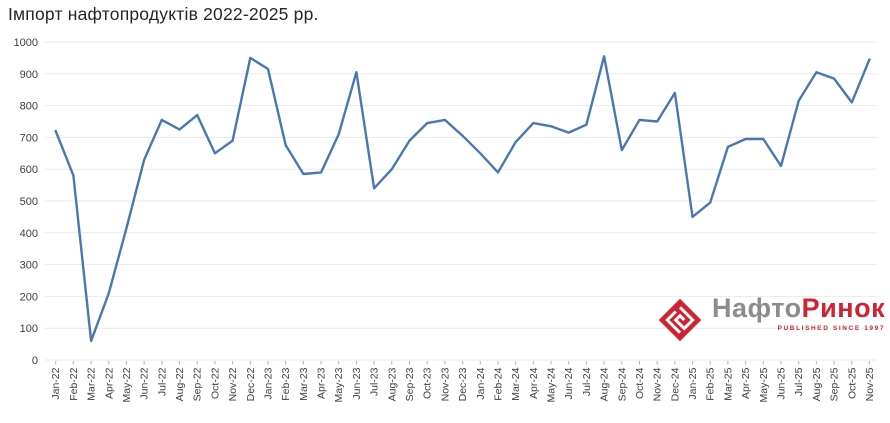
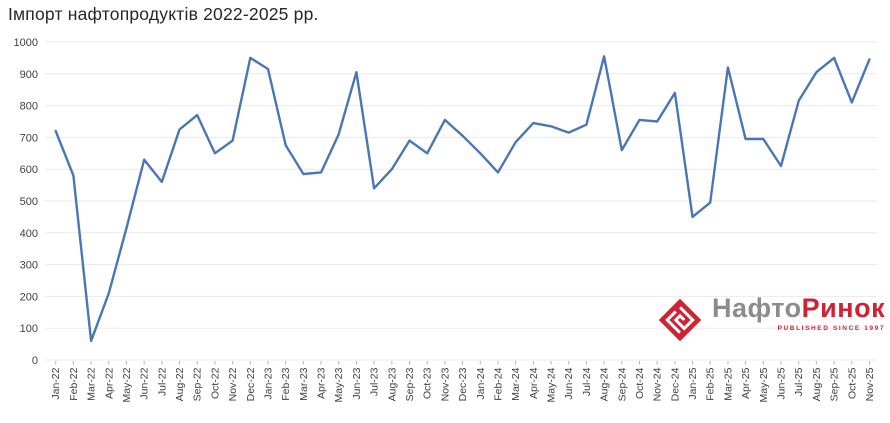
Jul-22: 760 -> 560
Oct-23: 740 -> 650
Mar-25: 670 -> 920
Sep-25: 880 -> 950
